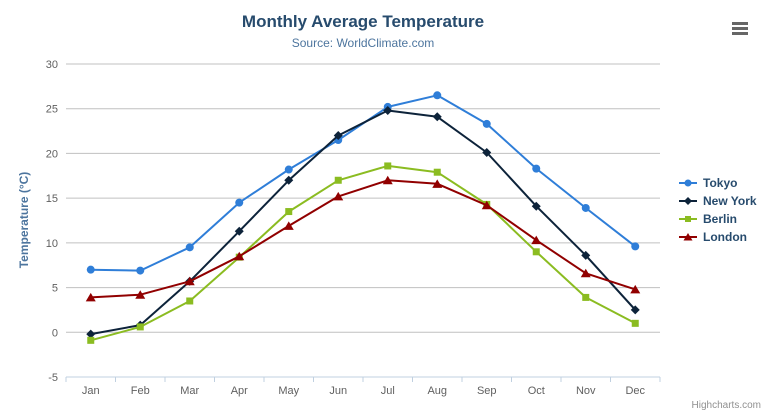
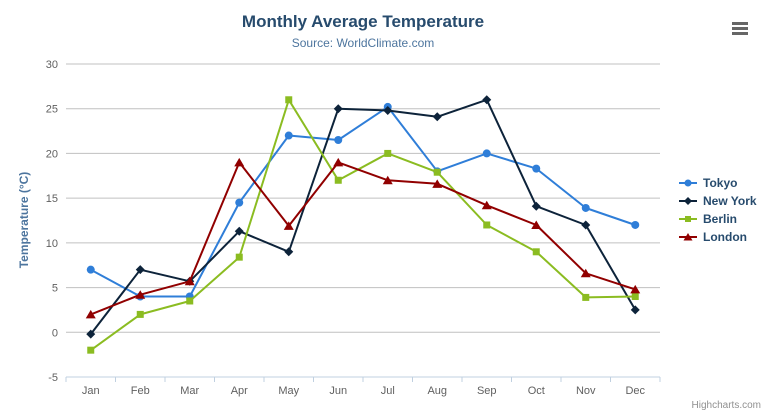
Berlin/Jan: -1 -> -2
London/Jan: 4 -> 2
Tokyo/Feb: 7 -> 4
New York/Feb: 1 -> 7
Berlin/Feb: 1 -> 2
Tokyo/Mar: 10 -> 4
London/Apr: 8 -> 19
Tokyo/May: 18 -> 22
New York/May: 17 -> 9
Berlin/May: 14 -> 26
New York/Jun: 22 -> 25
London/Jun: 15 -> 19
Berlin/Jul: 19 -> 20
Tokyo/Aug: 26 -> 18
Tokyo/Sep: 23 -> 20
New York/Sep: 20 -> 26
Berlin/Sep: 14 -> 12
London/Oct: 10 -> 12
New York/Nov: 9 -> 12
Tokyo/Dec: 10 -> 12
Berlin/Dec: 1 -> 4
